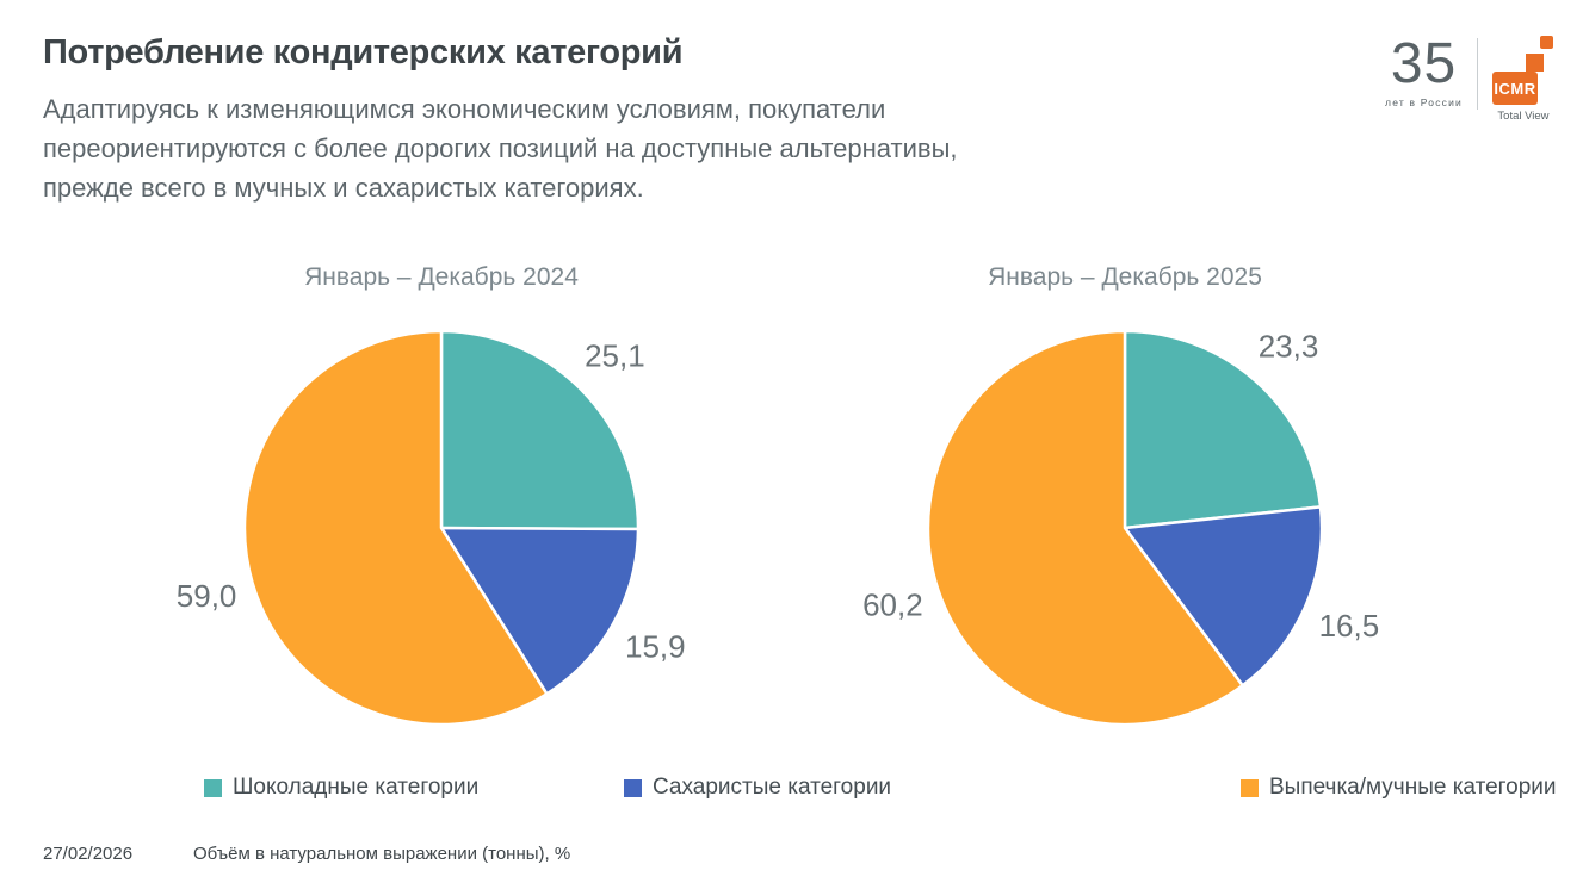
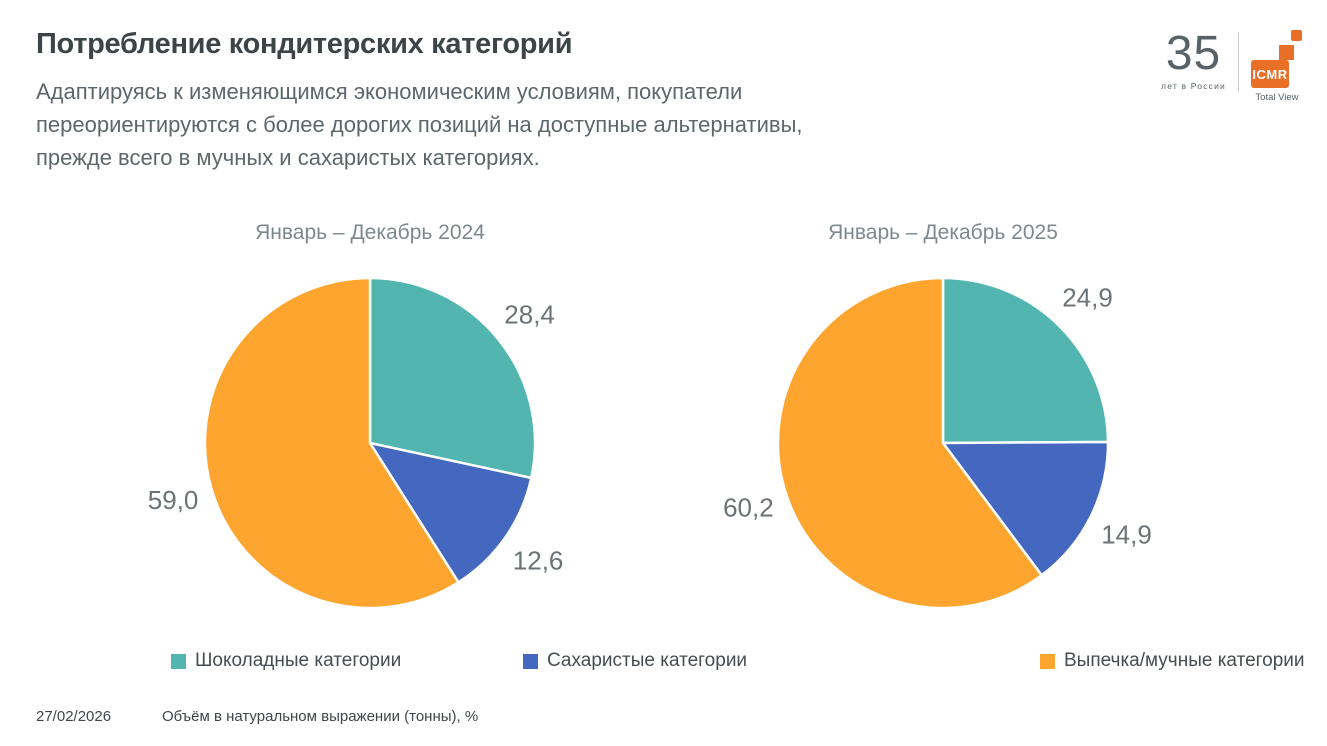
Январь – Декабрь 2024/Шоколадные категории: 25,1 -> 28,4
Январь – Декабрь 2024/Сахаристые категории: 15,9 -> 12,6
Январь – Декабрь 2025/Шоколадные категории: 23,3 -> 24,9
Январь – Декабрь 2025/Сахаристые категории: 16,5 -> 14,9
